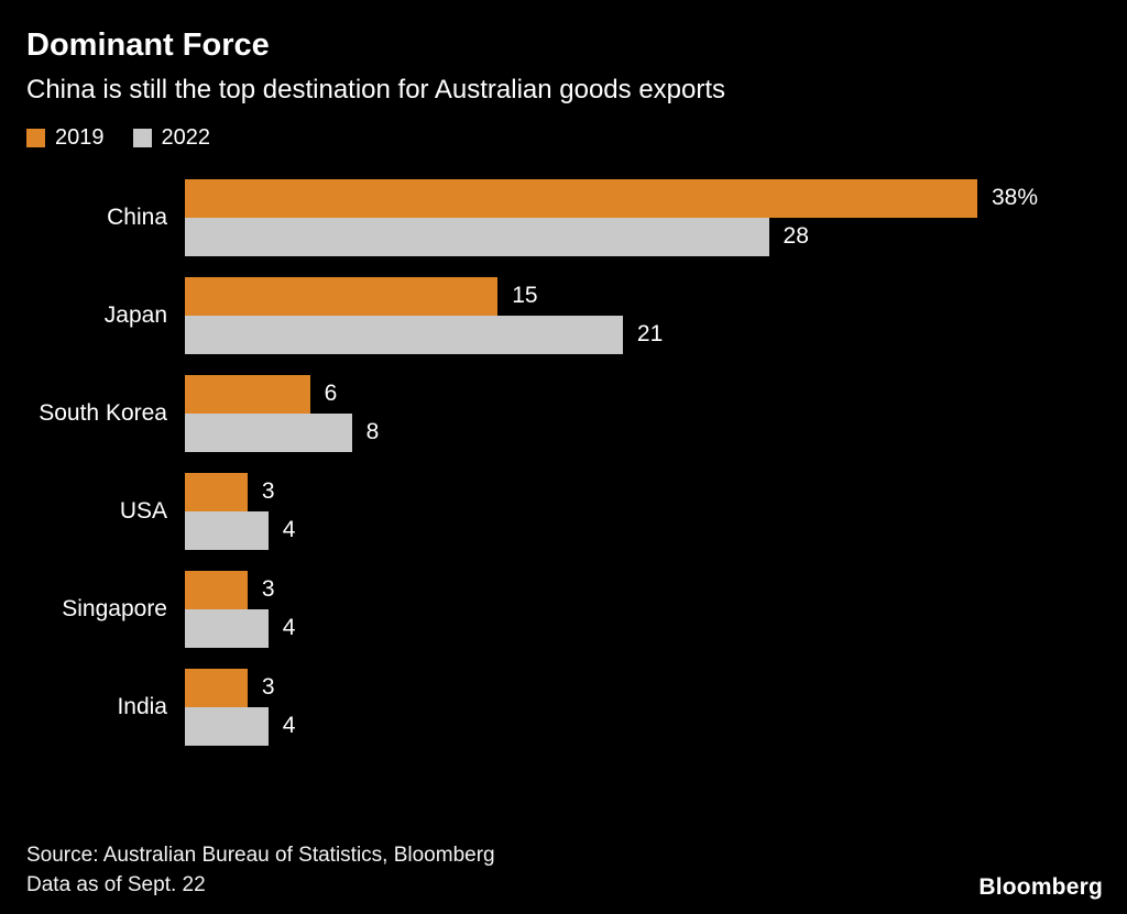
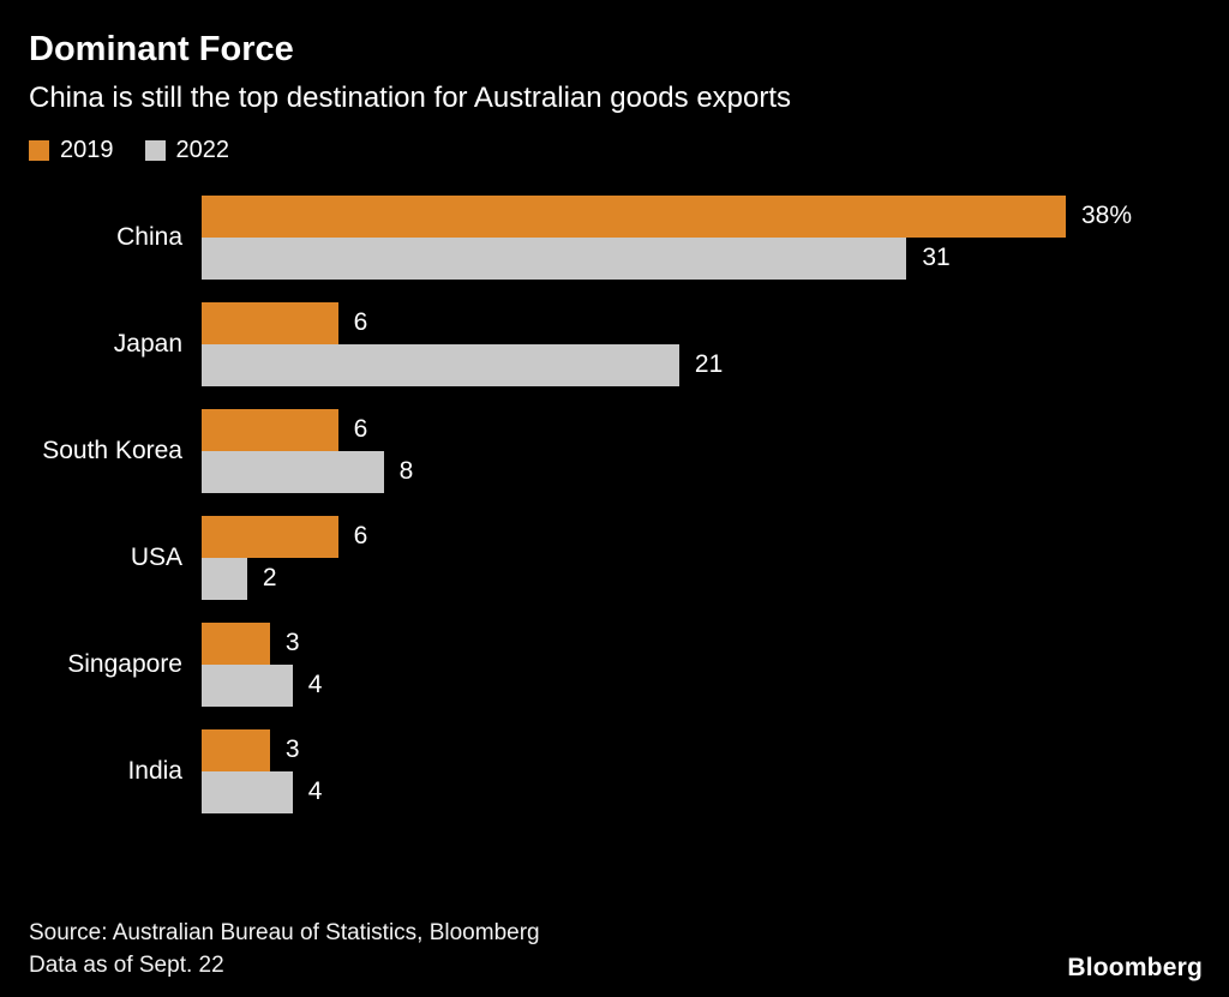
2022/China: 28 -> 31
2019/Japan: 15 -> 6
2019/USA: 3 -> 6
2022/USA: 4 -> 2
